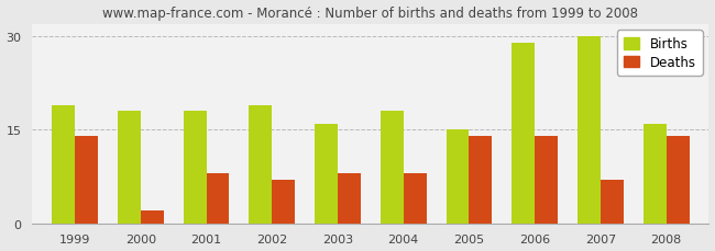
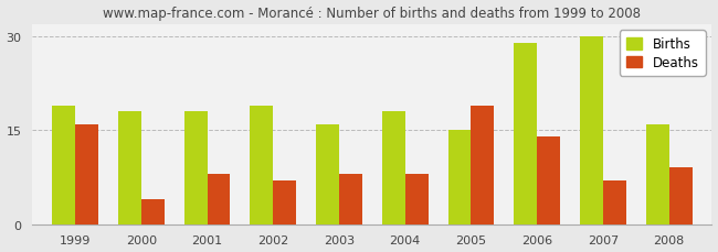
Deaths/1999: 14 -> 16
Deaths/2000: 2 -> 4
Deaths/2005: 14 -> 19
Deaths/2008: 14 -> 9
